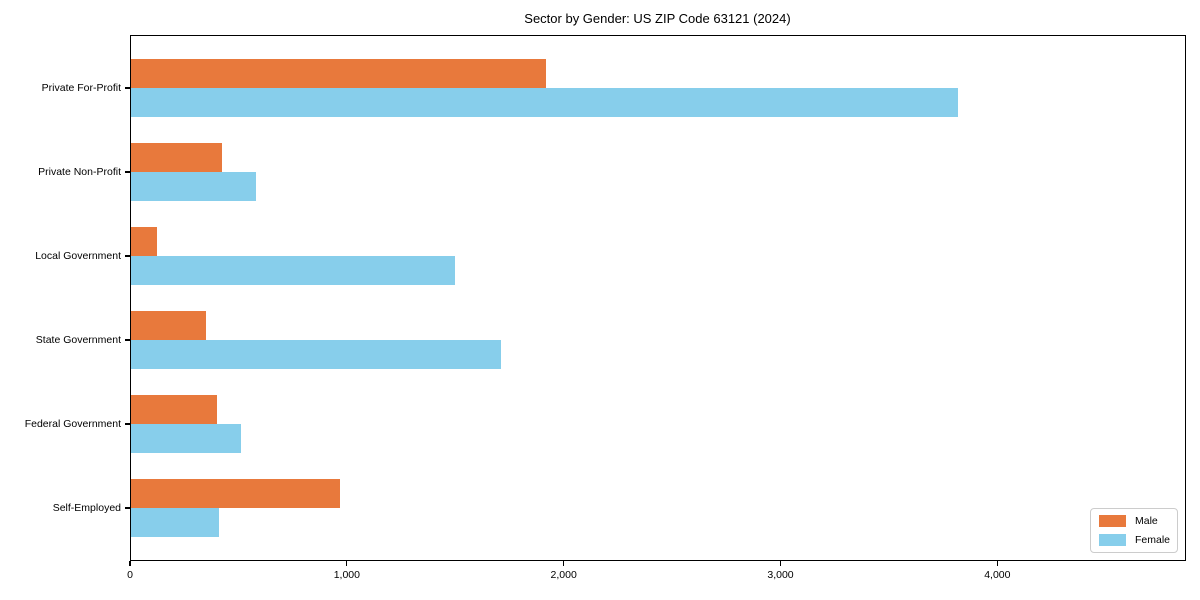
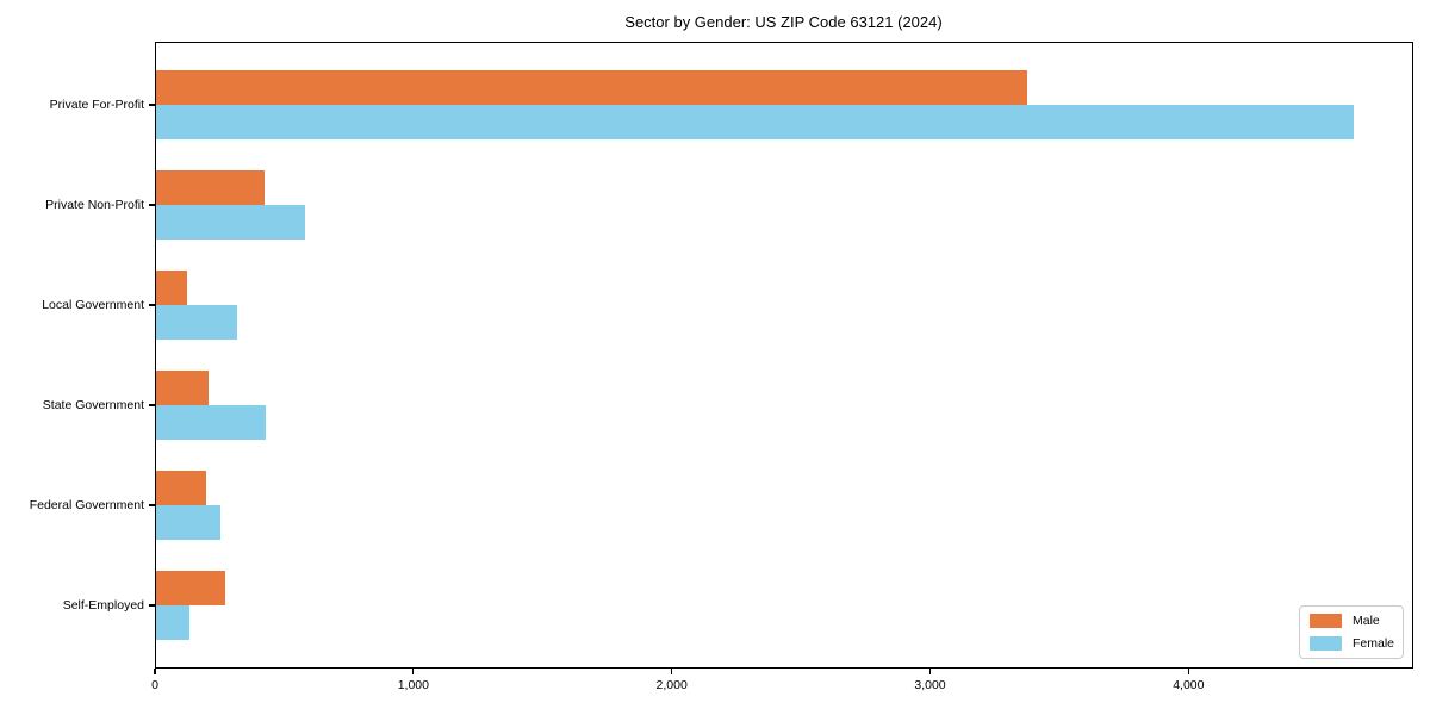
Male/Private For-Profit: 1920 -> 3380
Female/Private For-Profit: 3820 -> 4640
Female/Local Government: 1500 -> 320
Male/State Government: 350 -> 200
Female/State Government: 1710 -> 430
Male/Federal Government: 400 -> 200
Female/Federal Government: 510 -> 250
Male/Self-Employed: 970 -> 270
Female/Self-Employed: 410 -> 130
